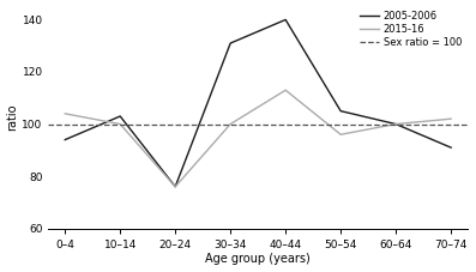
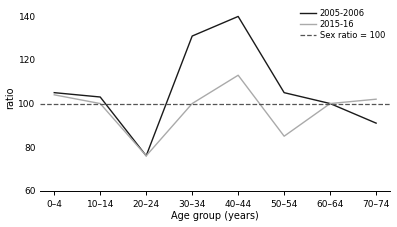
2005-2006/0–4: 94 -> 105
2015-16/50–54: 96 -> 85
